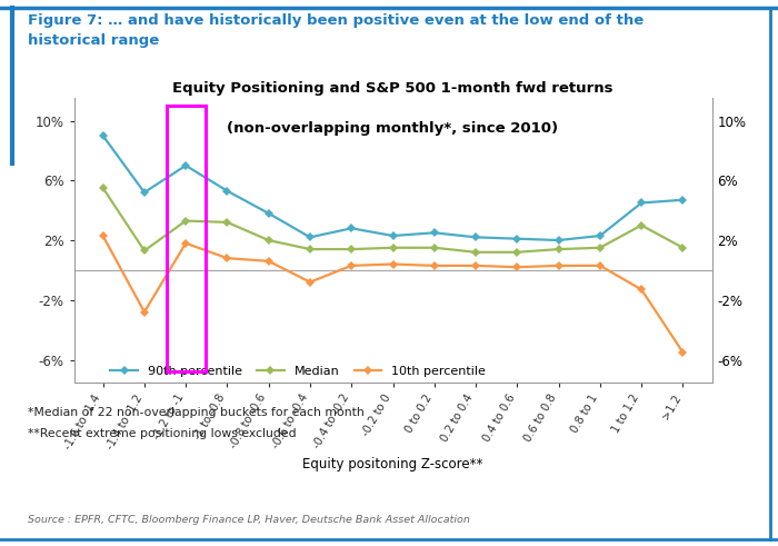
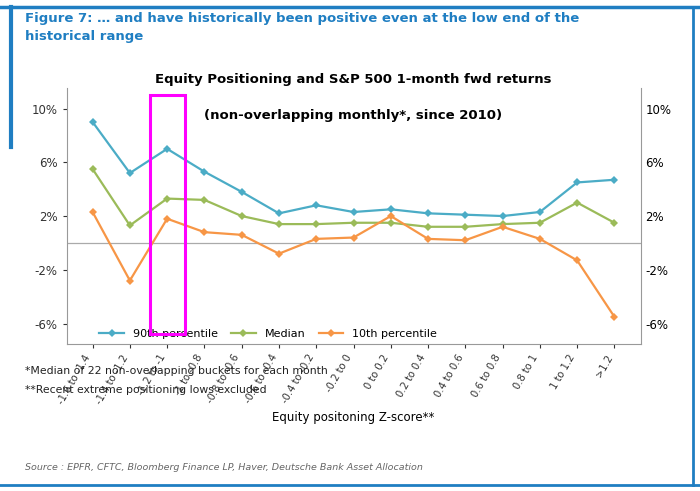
10th percentile/0 to 0.2: 0.3% -> 2.0%
10th percentile/0.6 to 0.8: 0.3% -> 1.2%
